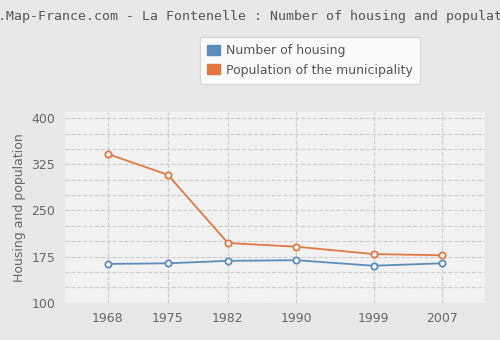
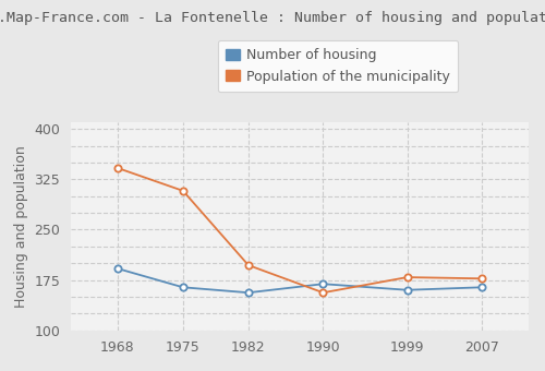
Number of housing/1968: 163 -> 192
Number of housing/1982: 168 -> 156
Population of the municipality/1990: 191 -> 156
